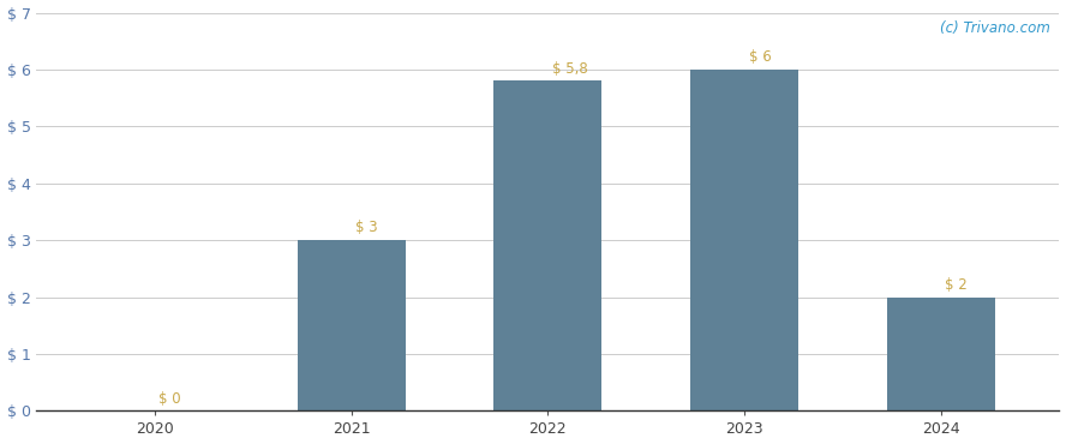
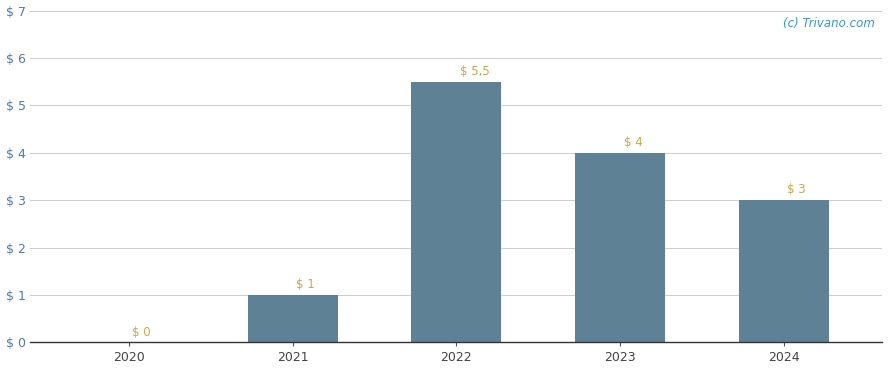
2021: 3 -> 1
2022: 5,8 -> 5,5
2023: 6 -> 4
2024: 2 -> 3
